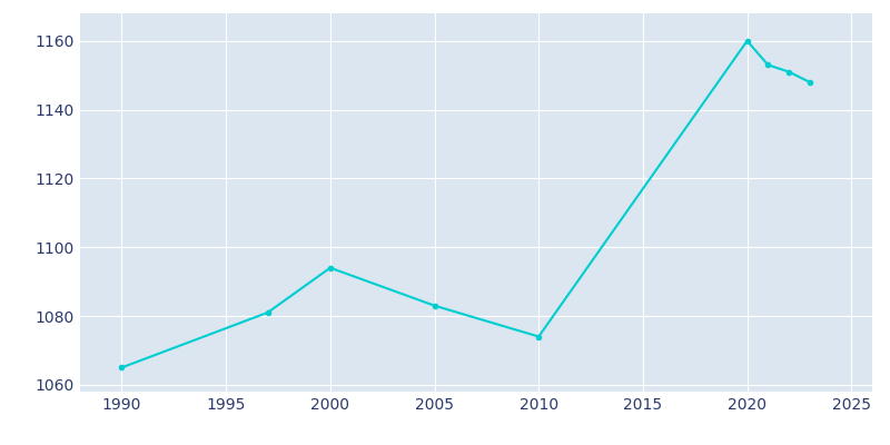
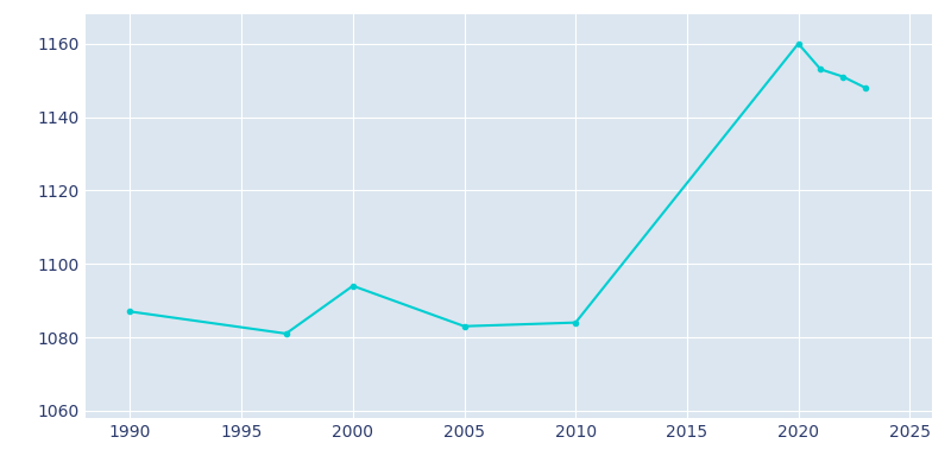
1990: 1065 -> 1087
2010: 1074 -> 1084
